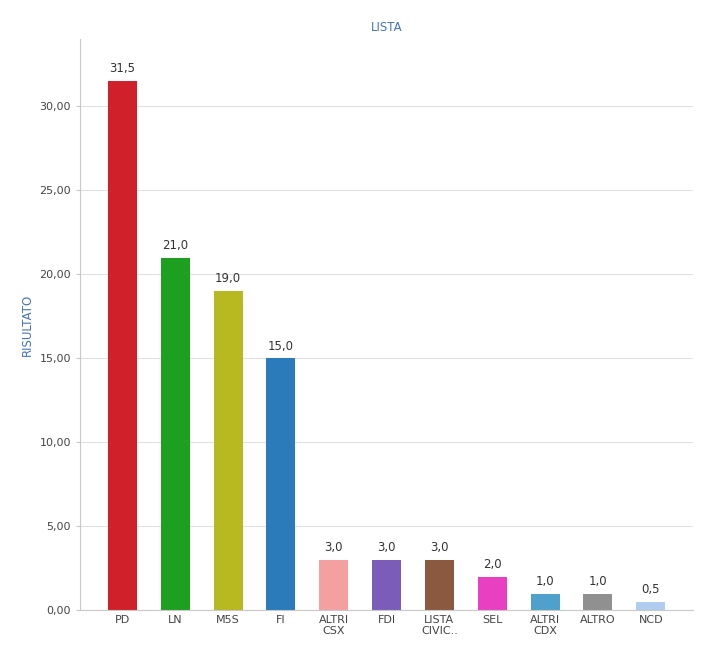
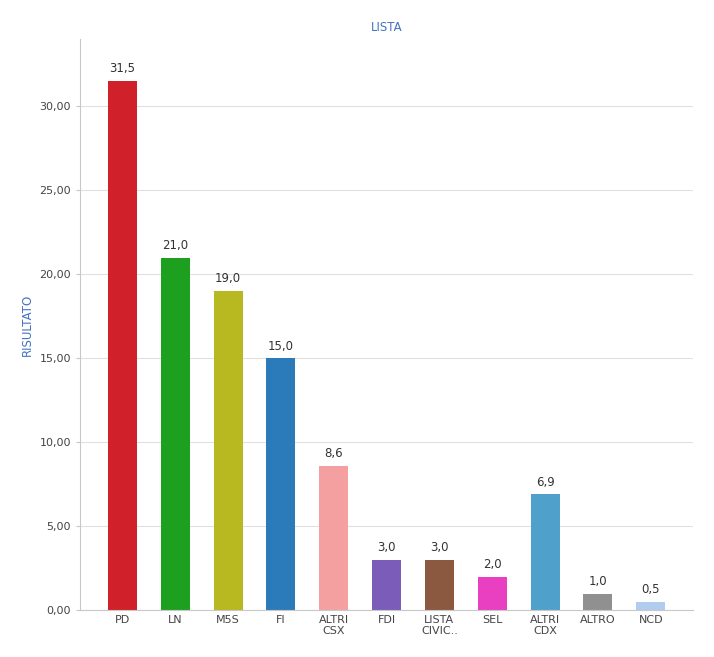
ALTRI CSX: 3,0 -> 8,6
ALTRI CDX: 1,0 -> 6,9
